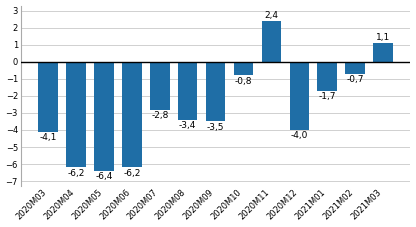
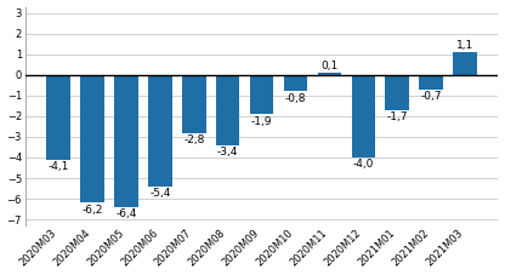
2020M06: -6,2 -> -5,4
2020M09: -3,5 -> -1,9
2020M11: 2,4 -> 0,1
